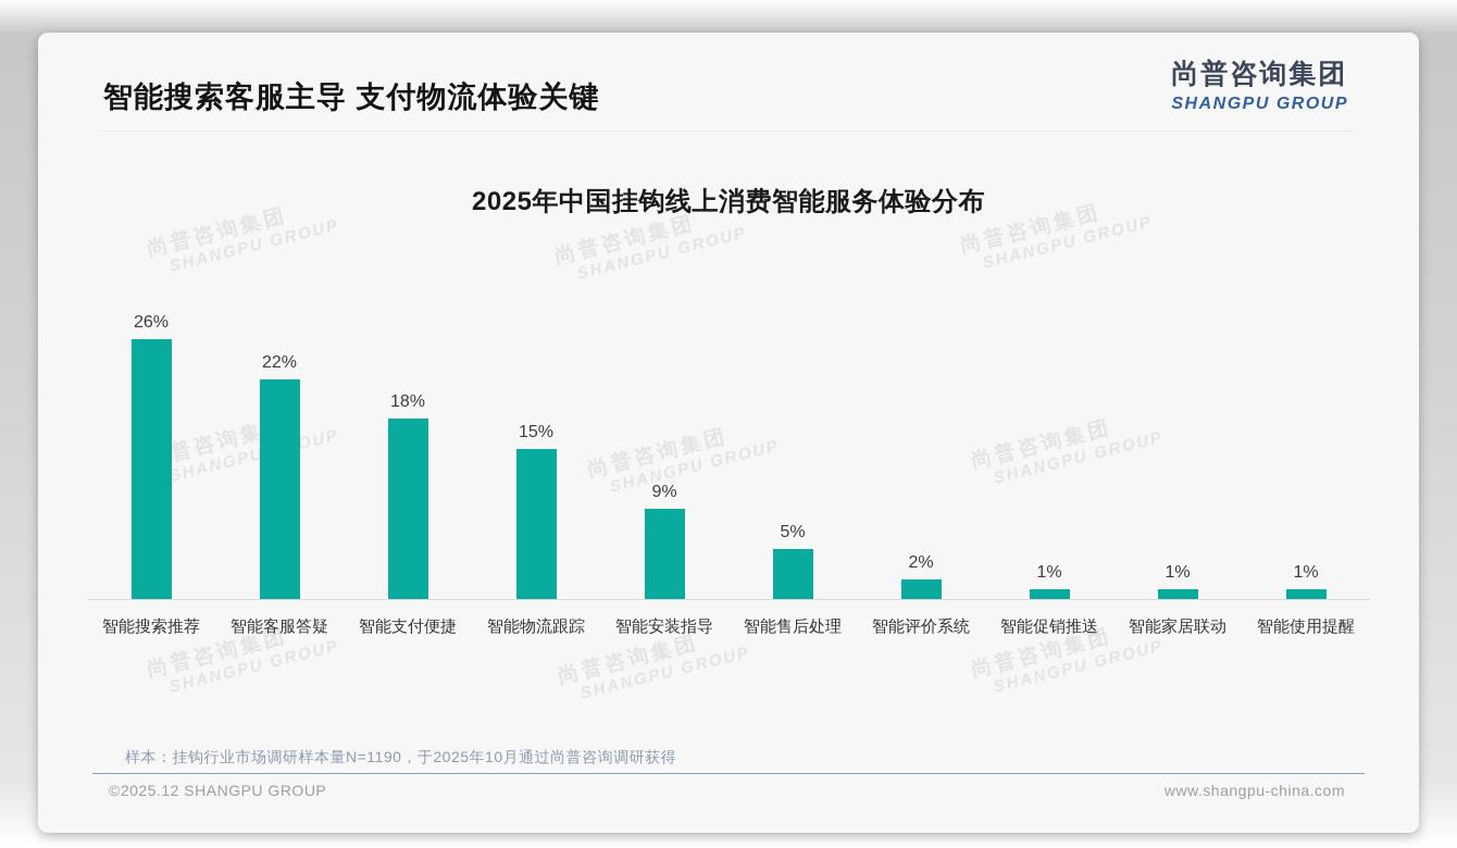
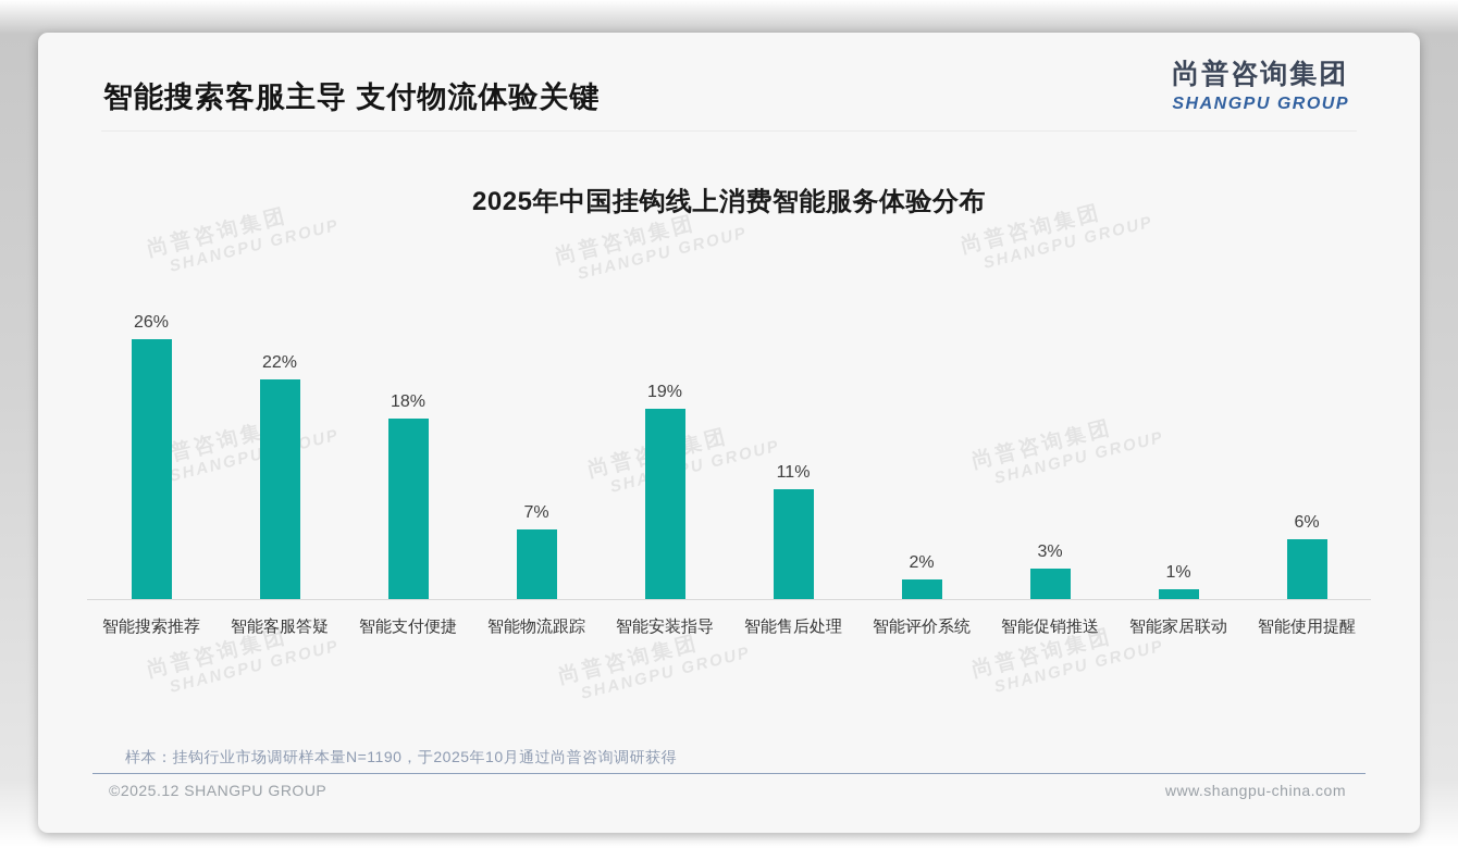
智能物流跟踪: 15% -> 7%
智能安装指导: 9% -> 19%
智能售后处理: 5% -> 11%
智能促销推送: 1% -> 3%
智能使用提醒: 1% -> 6%
